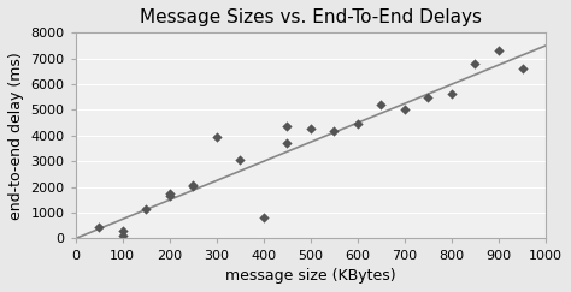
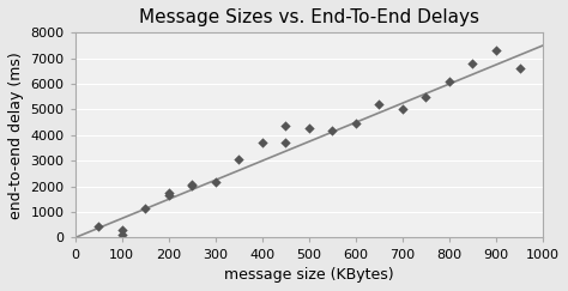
300: 3950 -> 2170
400: 800 -> 3730
800: 5650 -> 6120
